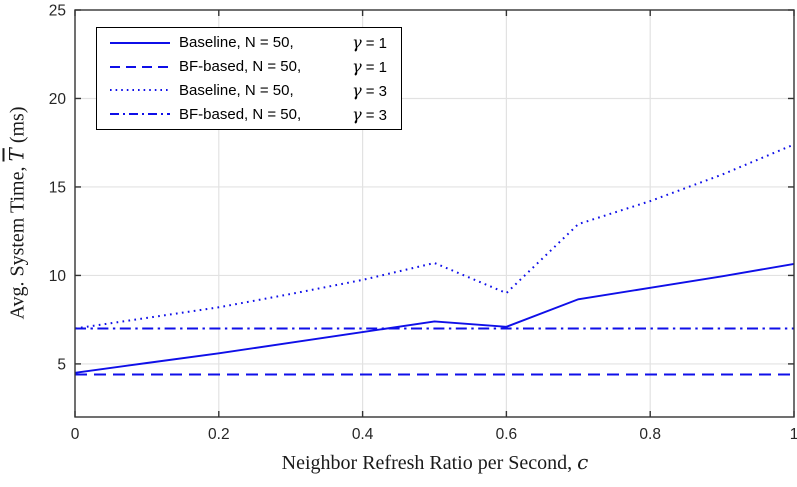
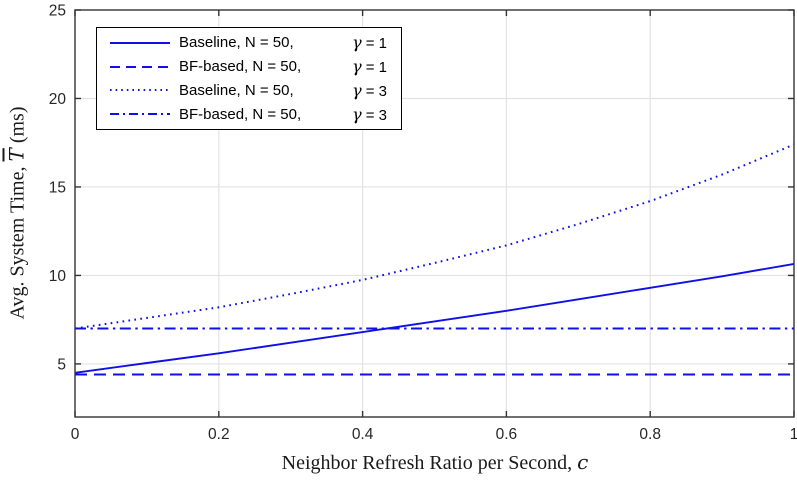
Baseline, N = 50, γ = 1/0.6: 7.1 -> 8.0
Baseline, N = 50, γ = 3/0.6: 9.0 -> 11.7
